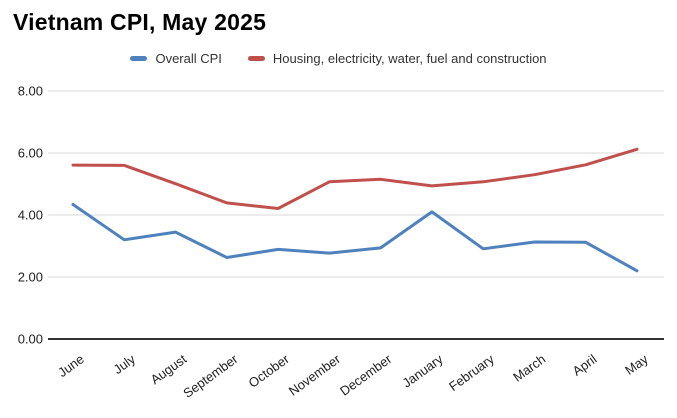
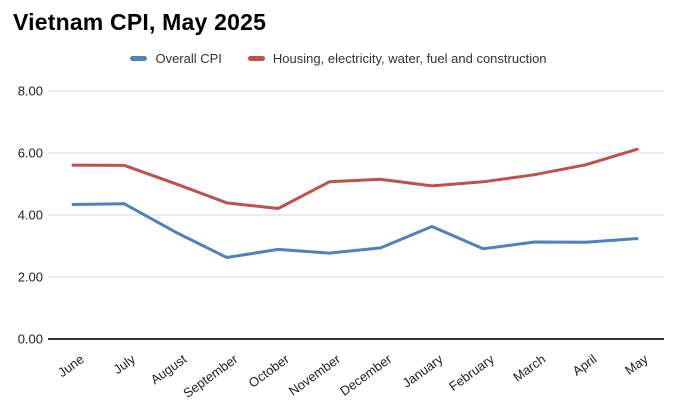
Overall CPI/July: 3.2 -> 4.4
Overall CPI/January: 4.1 -> 3.6
Overall CPI/May: 2.2 -> 3.2
